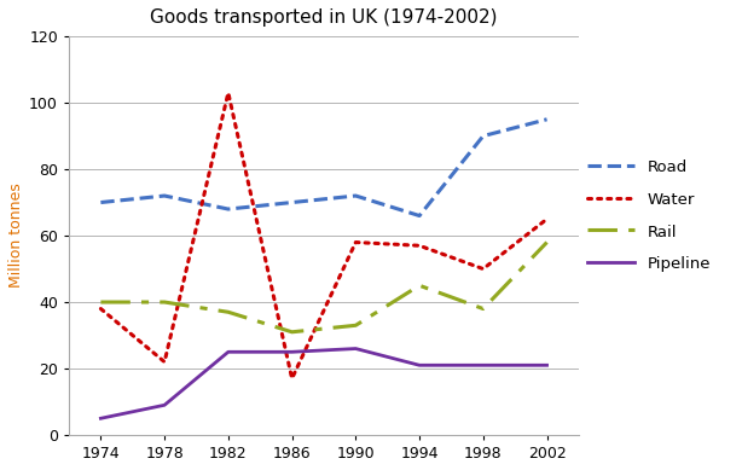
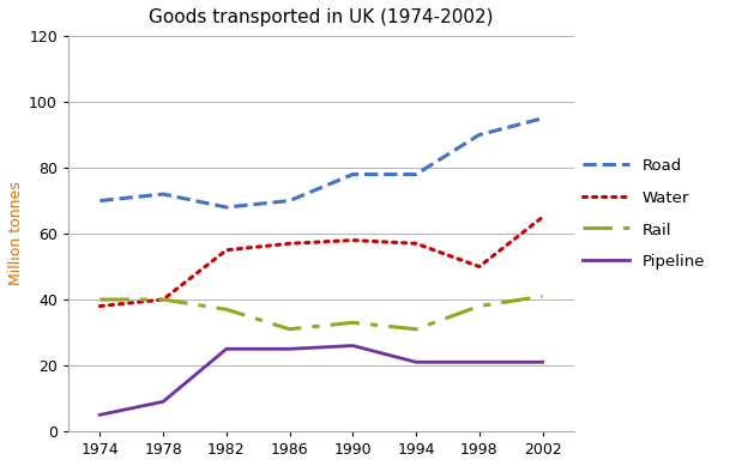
Water/1978: 22 -> 40
Water/1982: 103 -> 55
Water/1986: 17 -> 57
Road/1990: 72 -> 78
Road/1994: 66 -> 78
Rail/1994: 45 -> 31
Rail/2002: 58 -> 41
